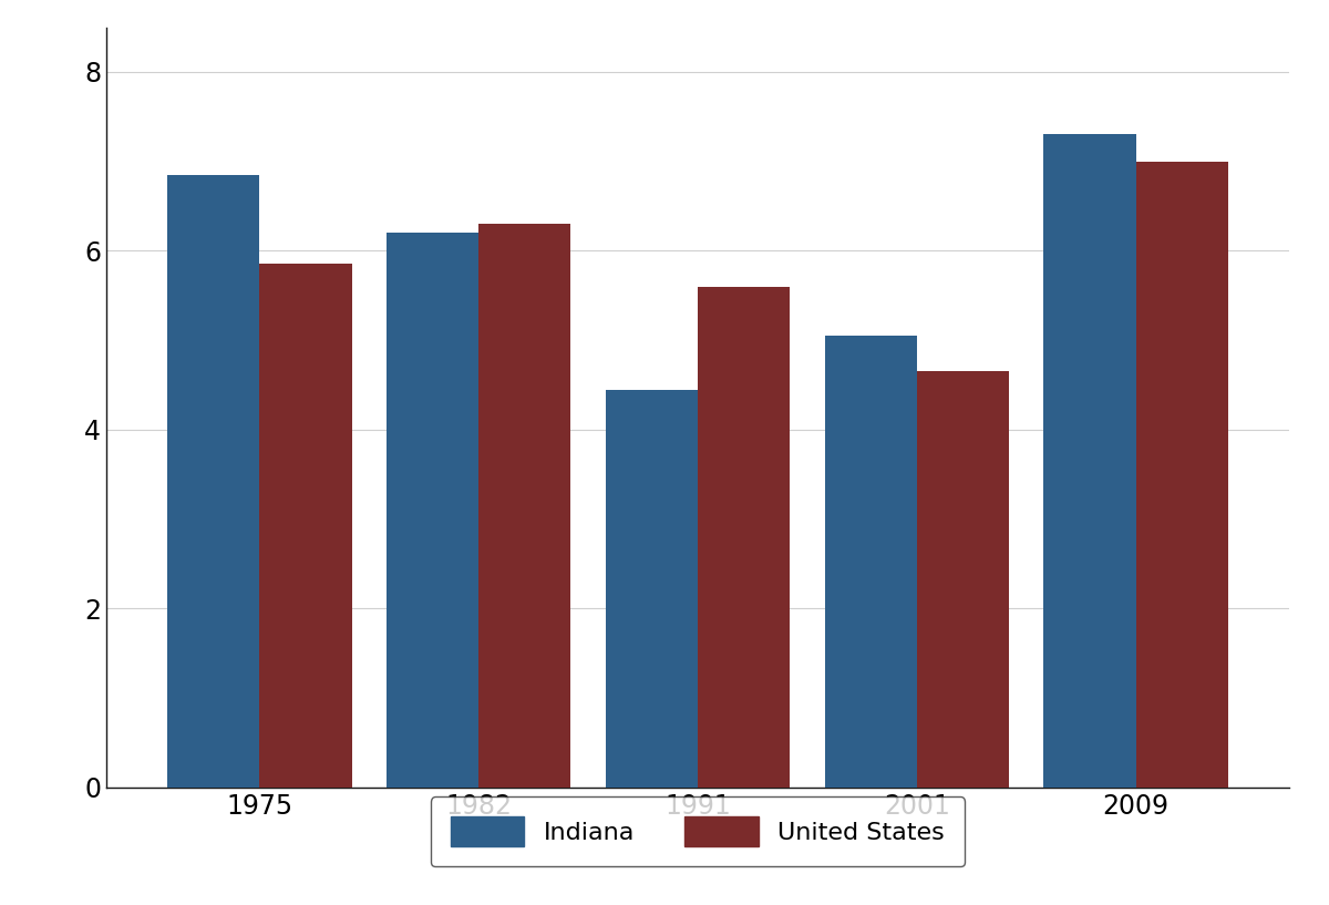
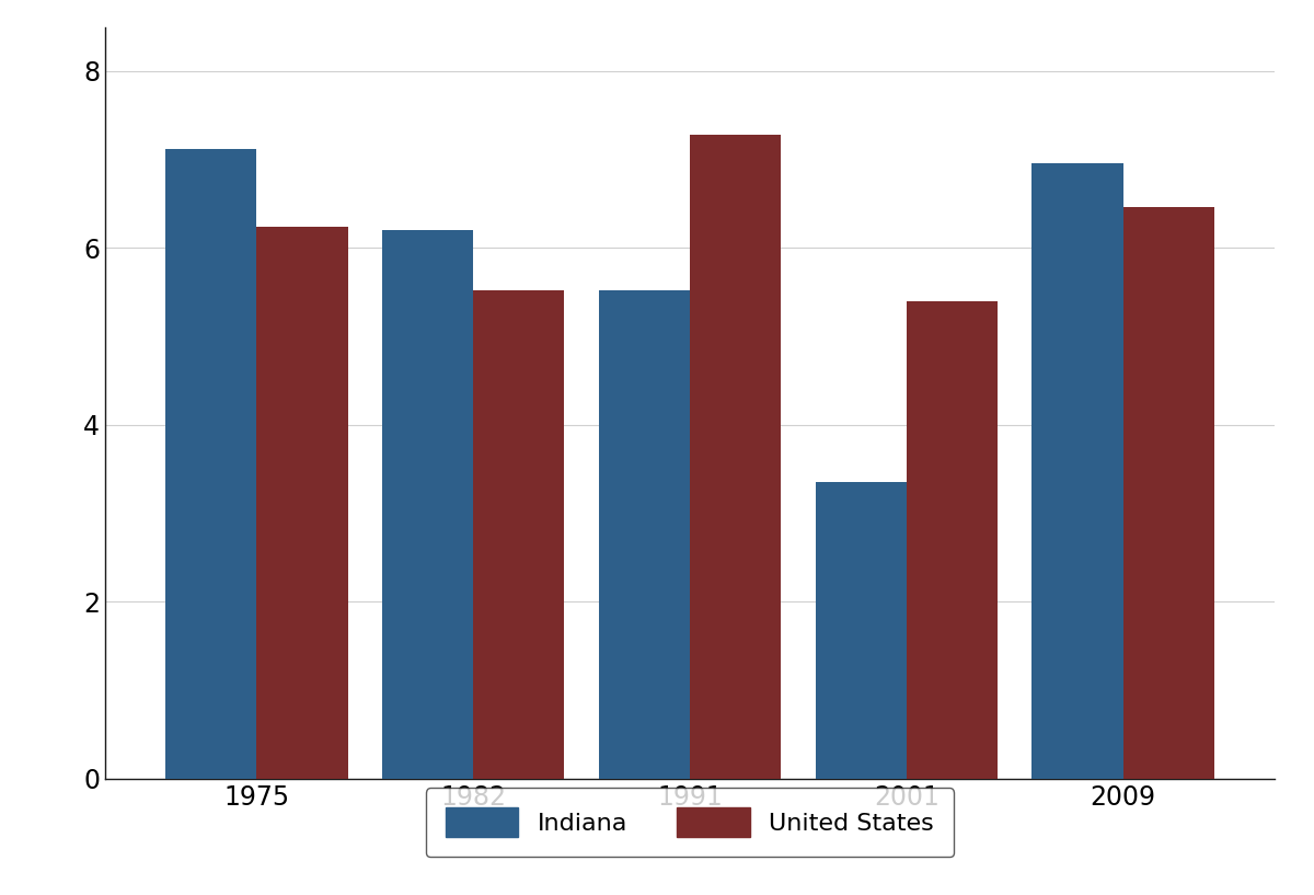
Indiana/1975: 6.85 -> 7.12
United States/1975: 5.85 -> 6.24
United States/1982: 6.30 -> 5.52
Indiana/1991: 4.45 -> 5.52
United States/1991: 5.60 -> 7.28
Indiana/2001: 5.05 -> 3.36
United States/2001: 4.65 -> 5.40
Indiana/2009: 7.30 -> 6.96
United States/2009: 7.00 -> 6.46
